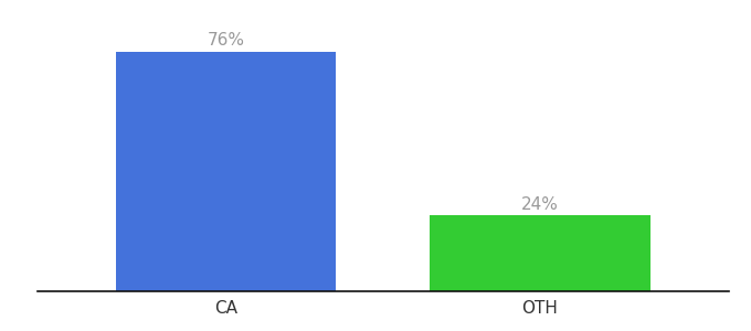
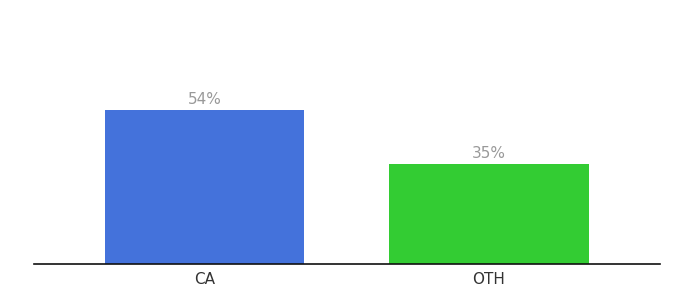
CA: 76% -> 54%
OTH: 24% -> 35%
